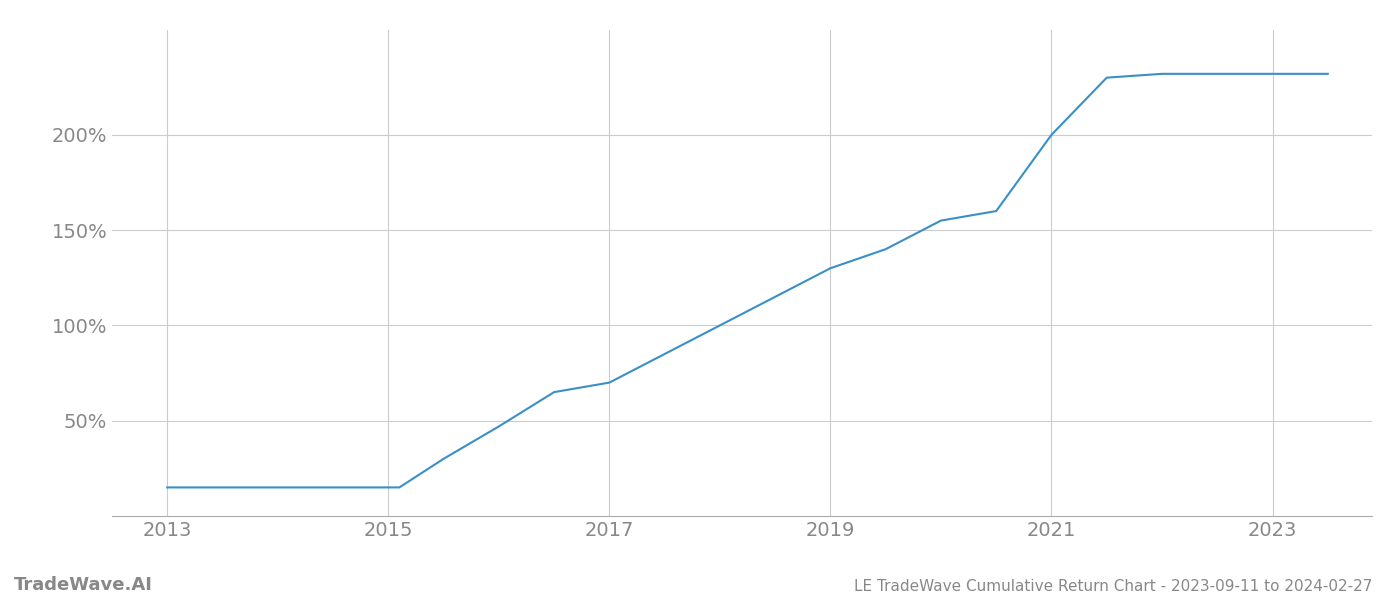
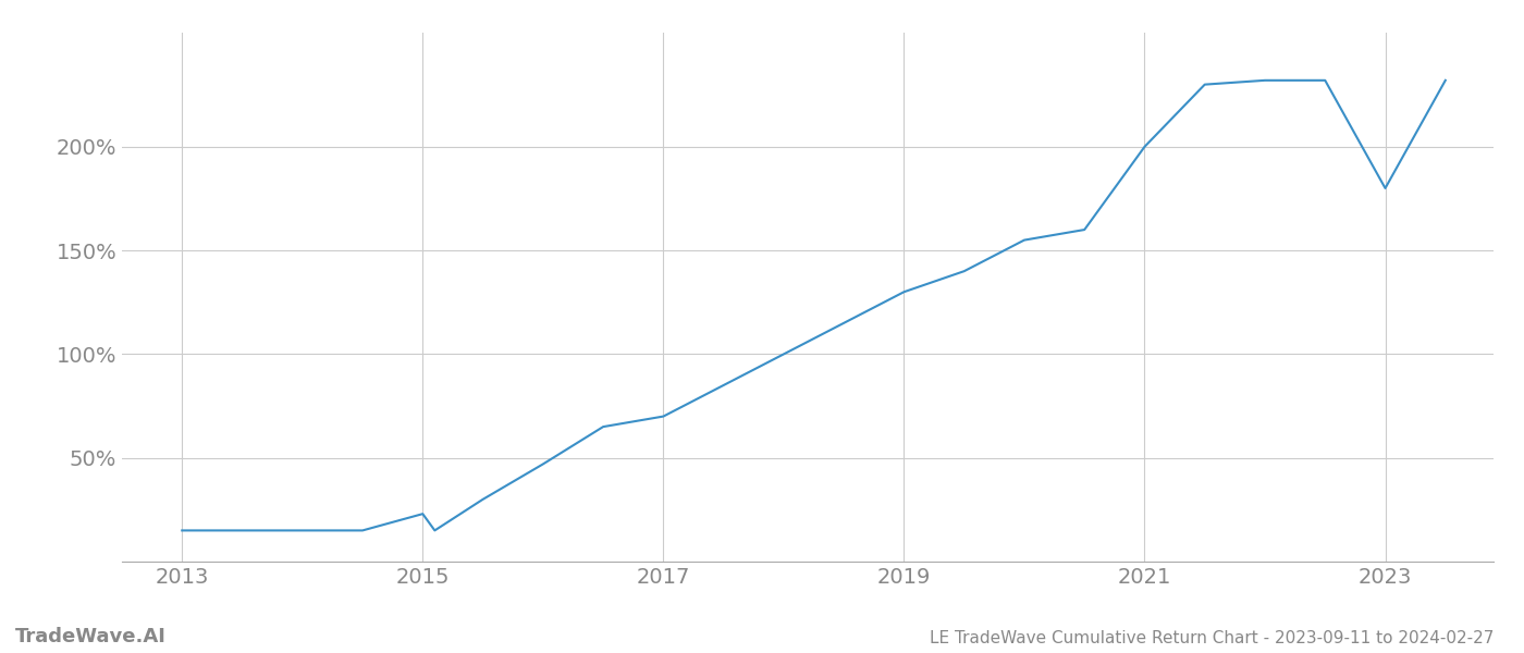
2015: 15% -> 23%
2023: 232% -> 180%
